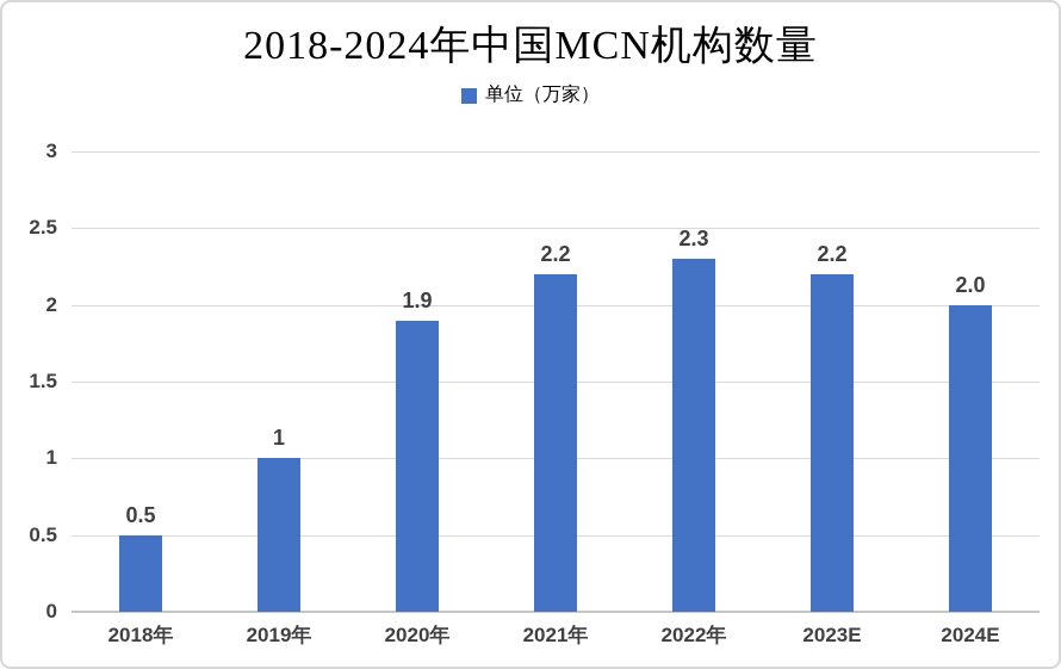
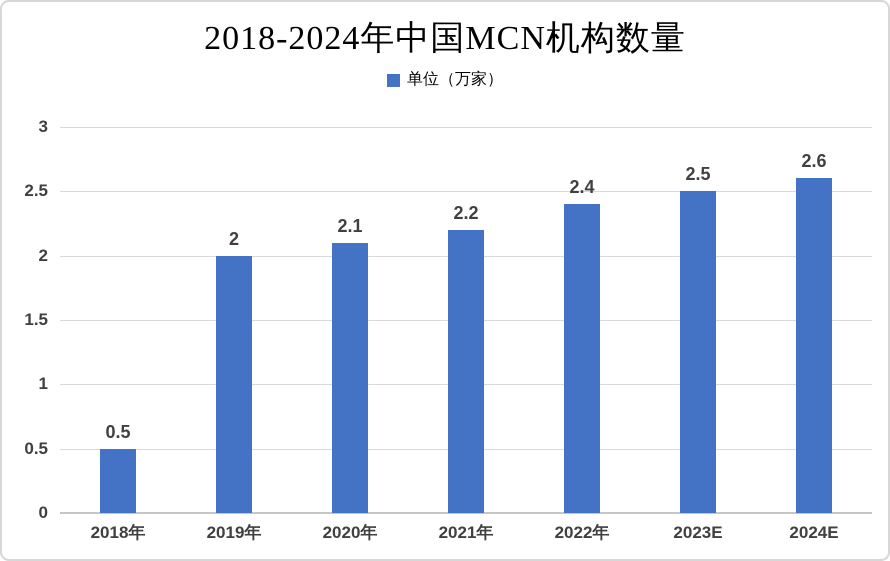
2019年: 1 -> 2
2020年: 1.9 -> 2.1
2022年: 2.3 -> 2.4
2023E: 2.2 -> 2.5
2024E: 2.0 -> 2.6
